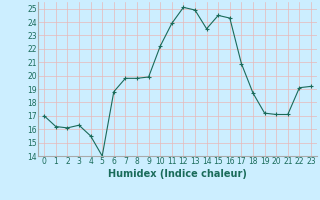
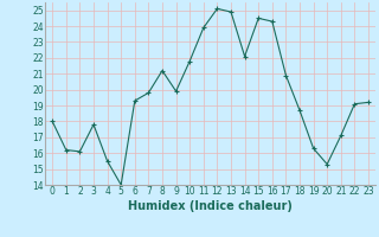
0: 17.0 -> 18.0
3: 16.3 -> 17.8
6: 18.8 -> 19.3
8: 19.8 -> 21.2
10: 22.2 -> 21.8
14: 23.5 -> 22.1
19: 17.2 -> 16.3
20: 17.1 -> 15.3
